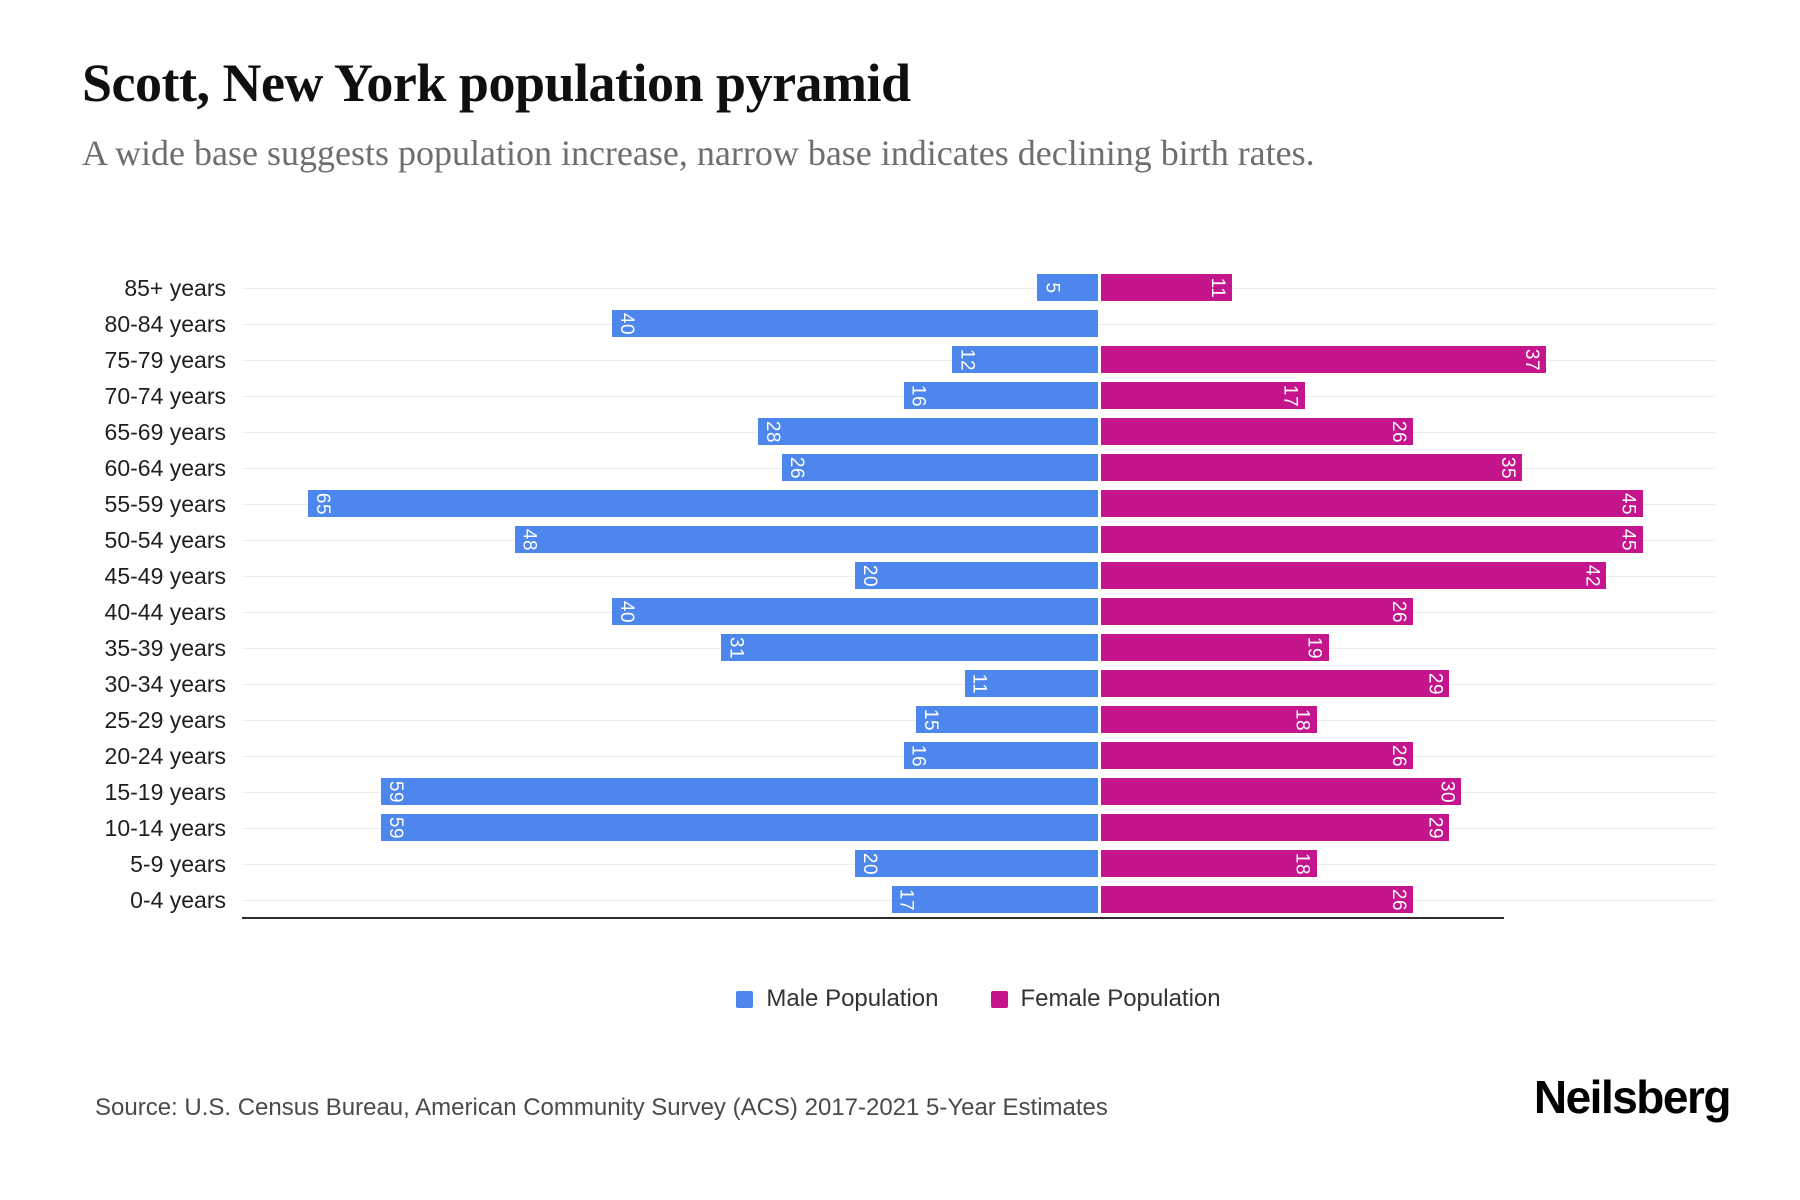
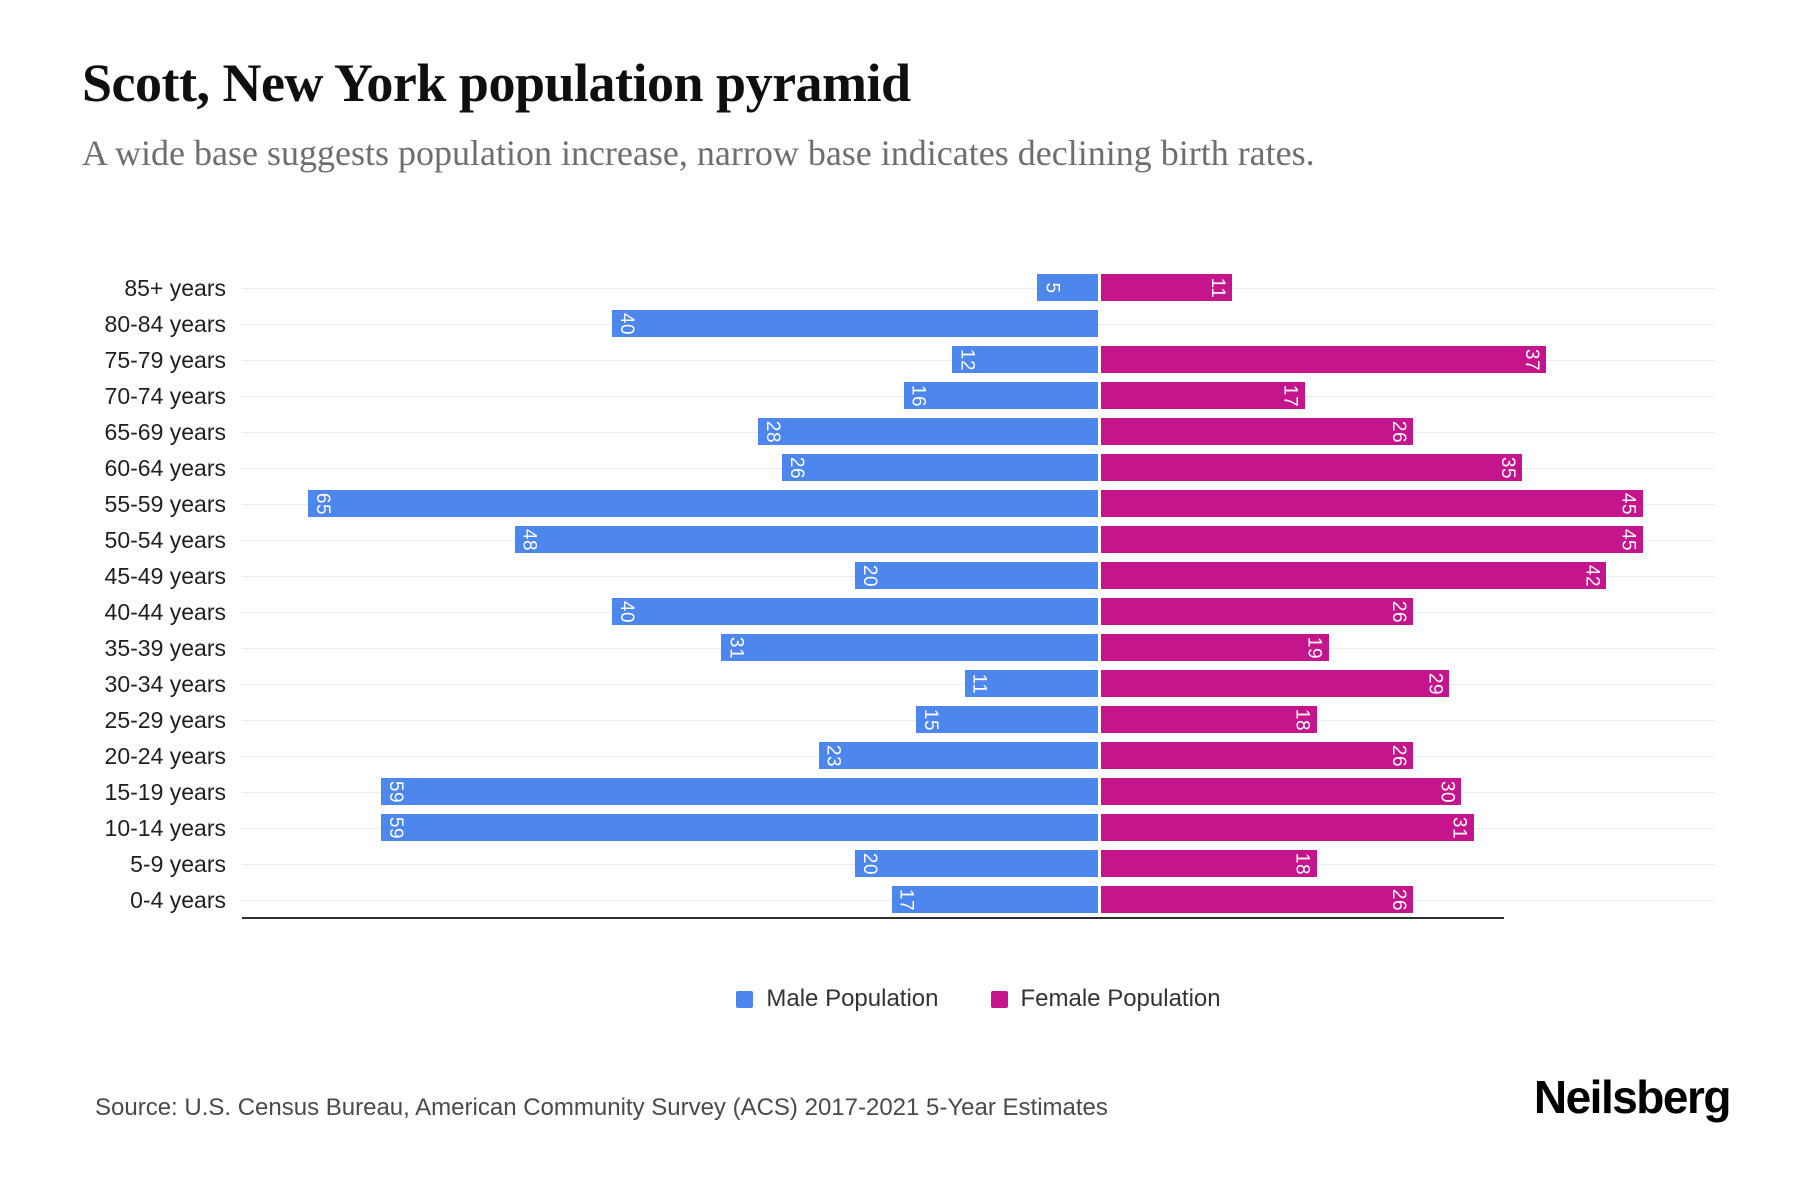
Male Population/20-24 years: 16 -> 23
Female Population/10-14 years: 29 -> 31
